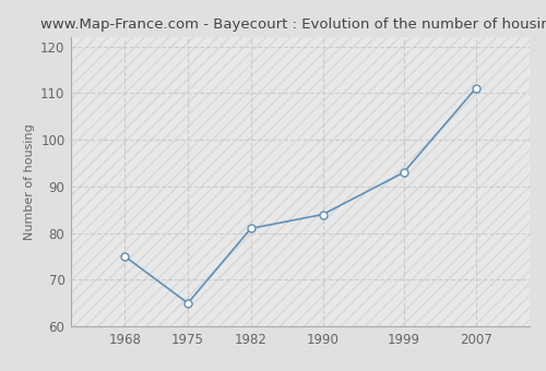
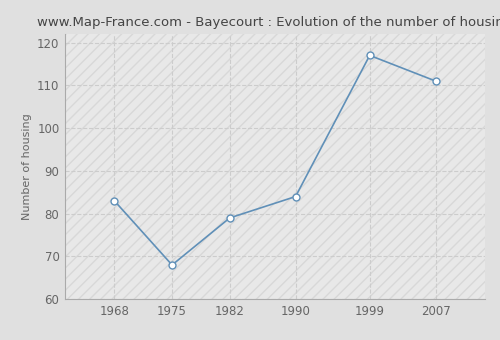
1968: 75 -> 83
1975: 65 -> 68
1982: 81 -> 79
1999: 93 -> 117
